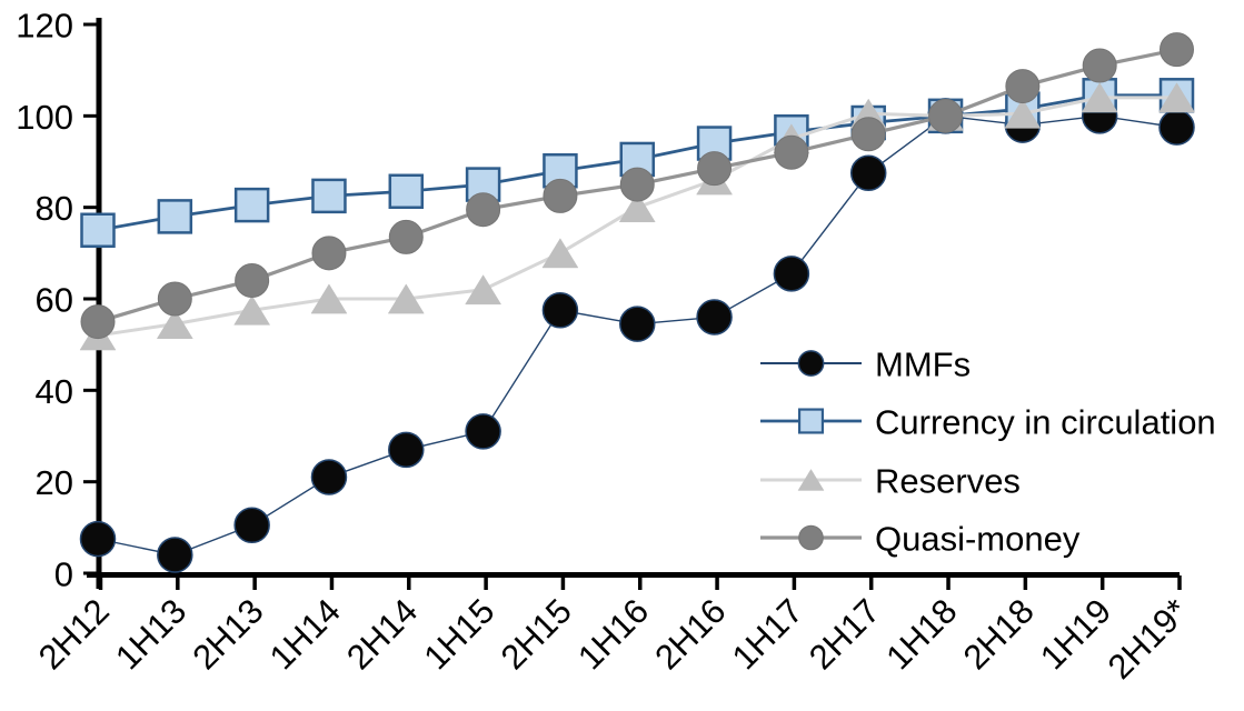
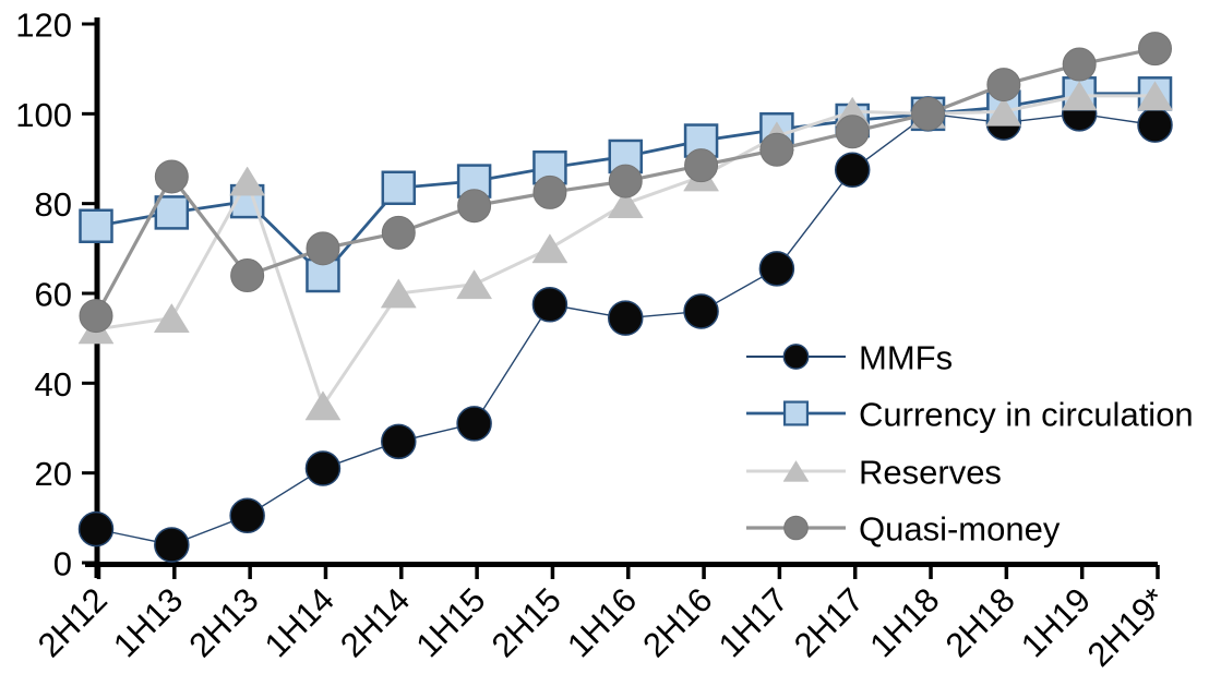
Quasi-money/1H13: 60 -> 86
Reserves/2H13: 58 -> 85
Currency in circulation/1H14: 82 -> 64
Reserves/1H14: 60 -> 35
